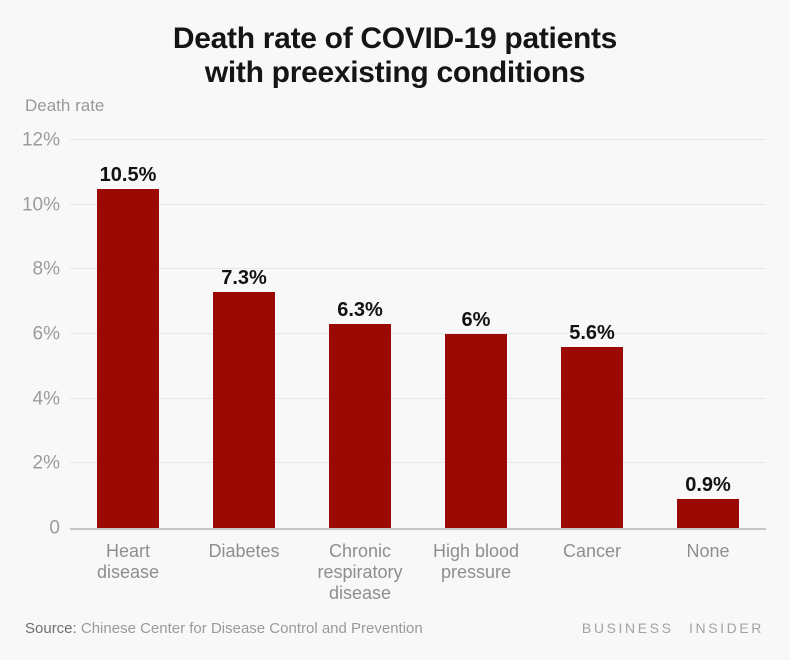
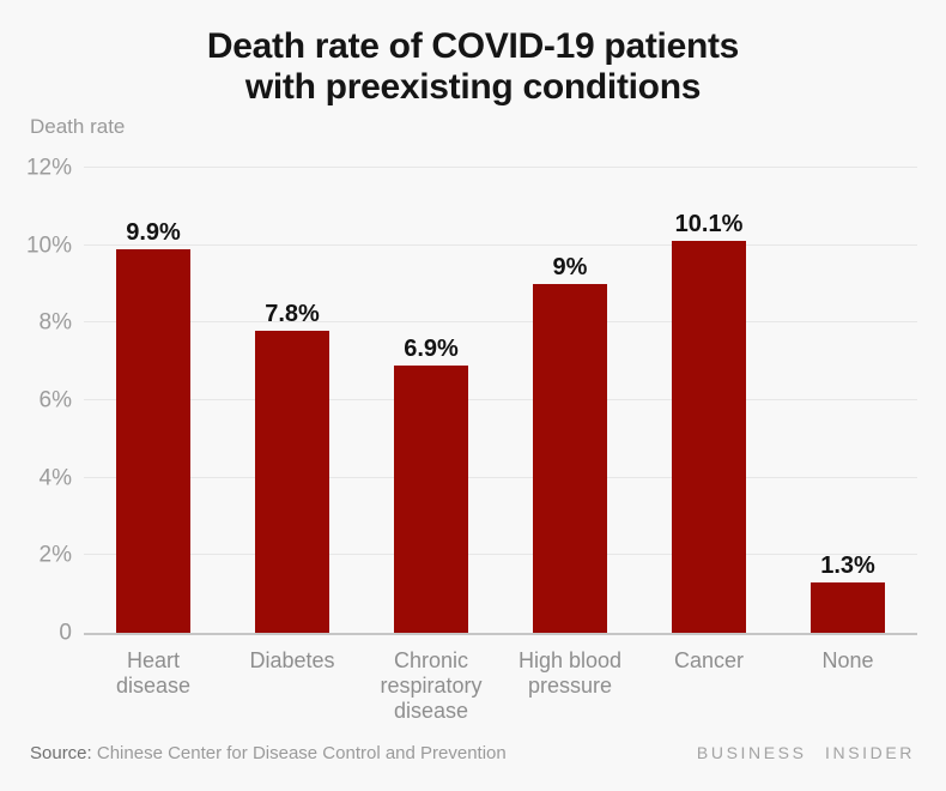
Heart disease: 10.5% -> 9.9%
Diabetes: 7.3% -> 7.8%
Chronic respiratory disease: 6.3% -> 6.9%
High blood pressure: 6% -> 9%
Cancer: 5.6% -> 10.1%
None: 0.9% -> 1.3%
